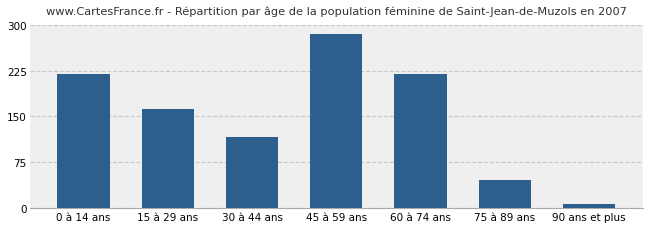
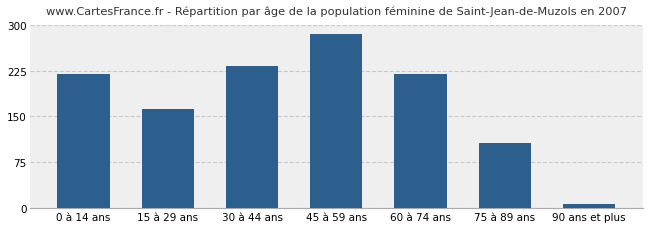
30 à 44 ans: 116 -> 232
75 à 89 ans: 46 -> 107
